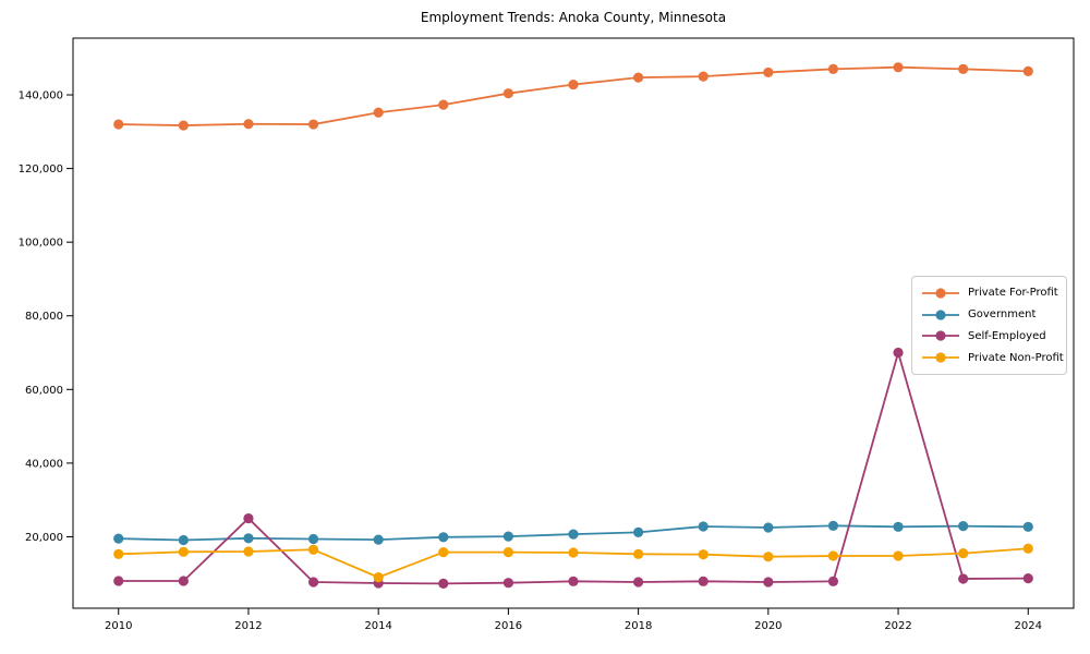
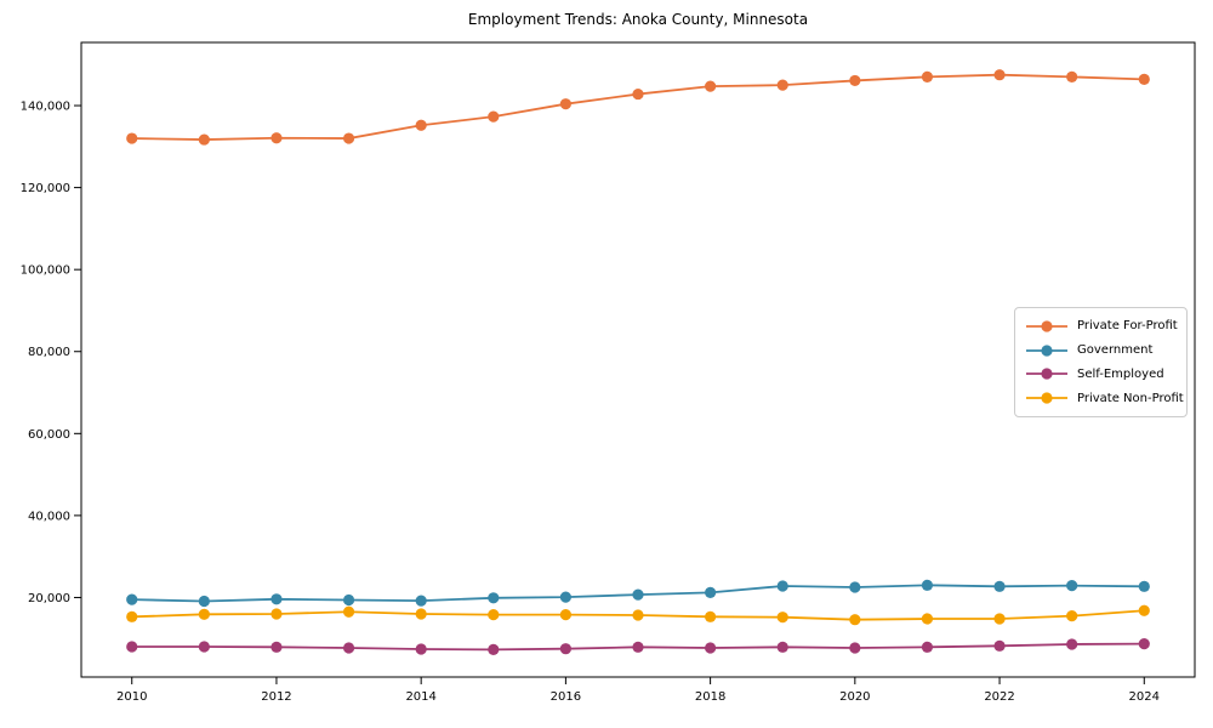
Self-Employed/2012: 25000 -> 8000
Private Non-Profit/2014: 9000 -> 16000
Self-Employed/2022: 70000 -> 8000
